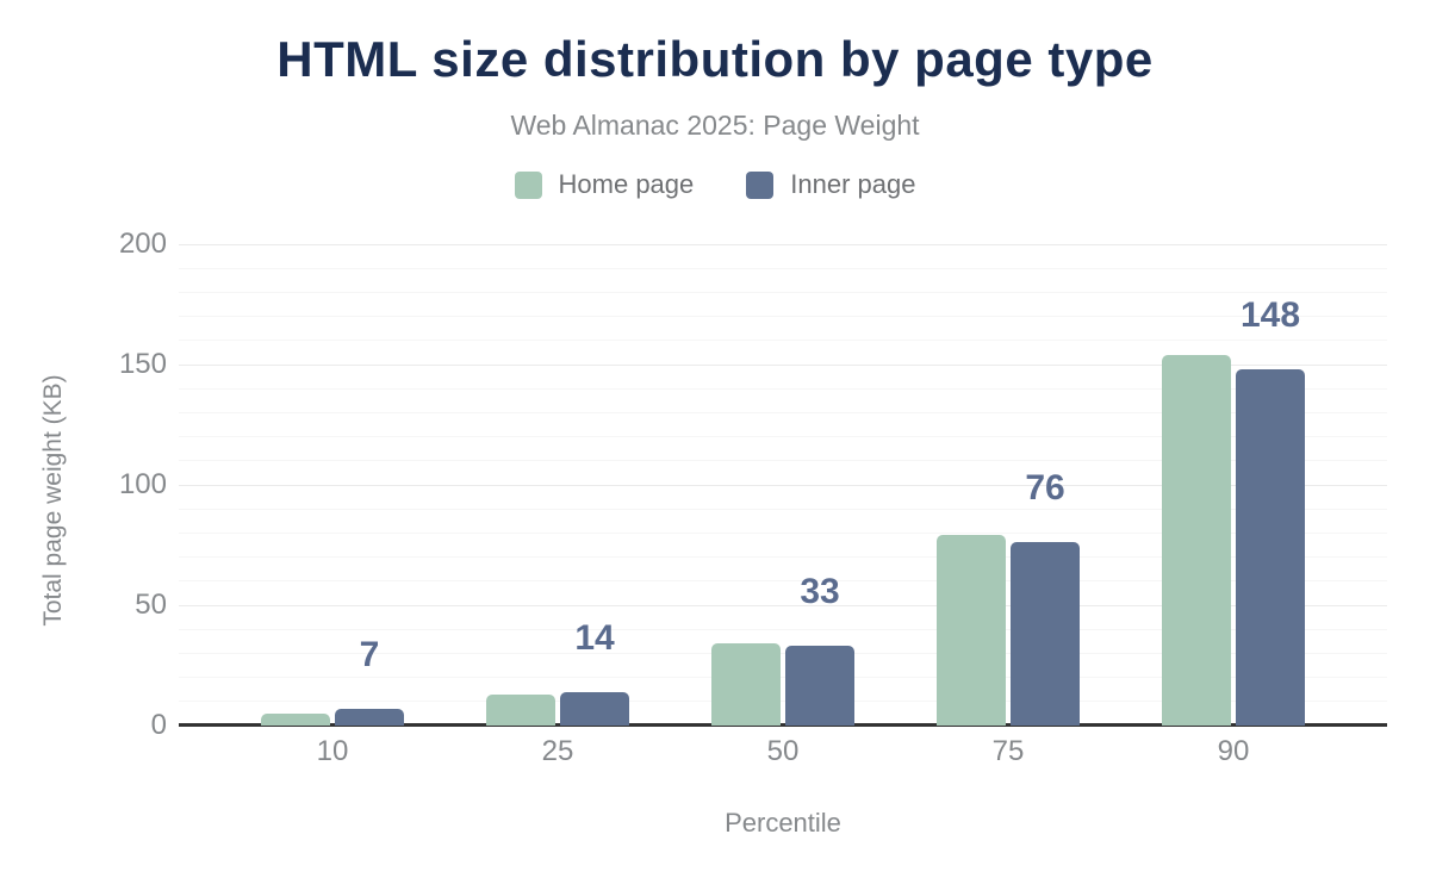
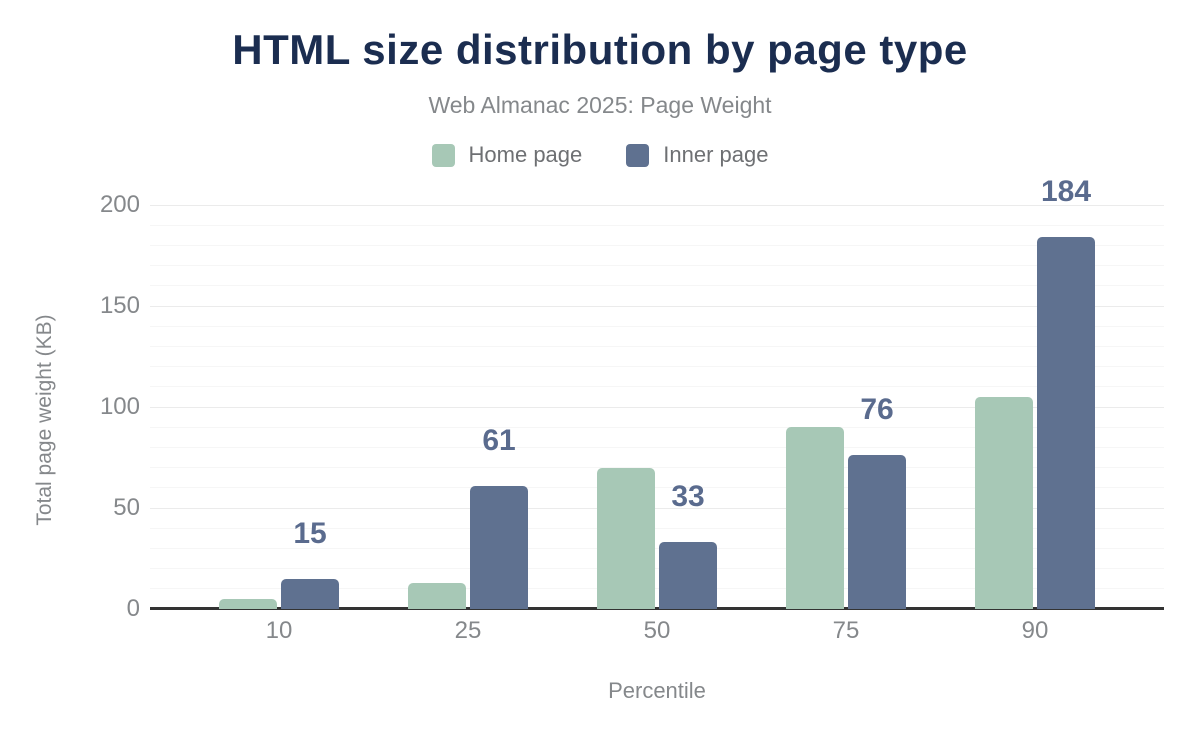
Inner page/10: 7 -> 15
Inner page/25: 14 -> 61
Home page/50: 34 -> 70
Home page/75: 79 -> 90
Home page/90: 154 -> 105
Inner page/90: 148 -> 184
